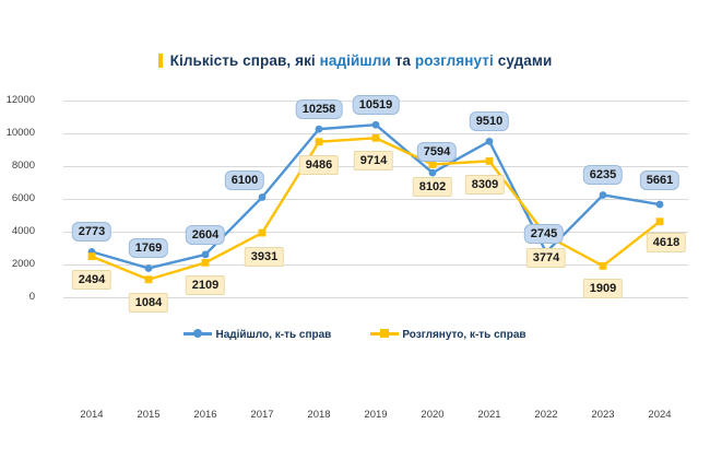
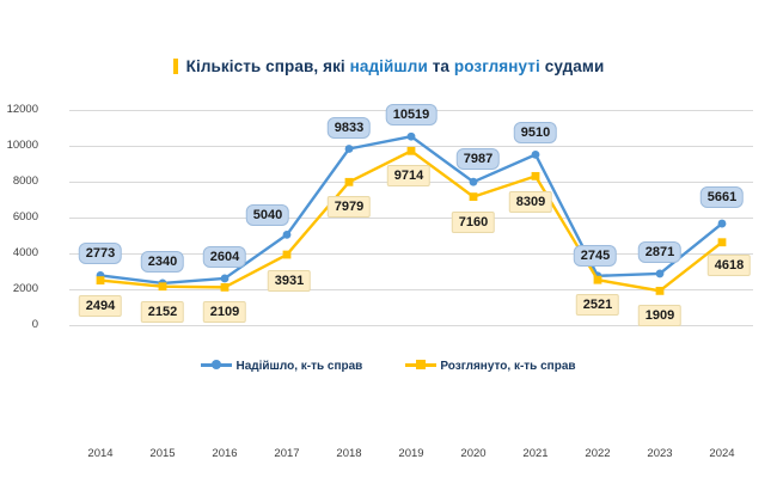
Надійшло, к-ть справ/2015: 1769 -> 2340
Розглянуто, к-ть справ/2015: 1084 -> 2152
Надійшло, к-ть справ/2017: 6100 -> 5040
Надійшло, к-ть справ/2018: 10258 -> 9833
Розглянуто, к-ть справ/2018: 9486 -> 7979
Надійшло, к-ть справ/2020: 7594 -> 7987
Розглянуто, к-ть справ/2020: 8102 -> 7160
Розглянуто, к-ть справ/2022: 3774 -> 2521
Надійшло, к-ть справ/2023: 6235 -> 2871
